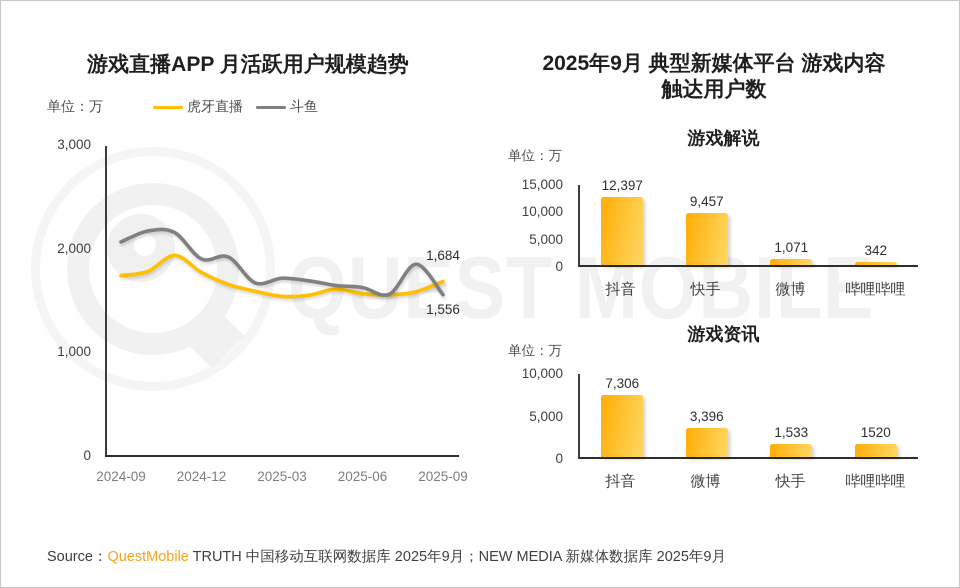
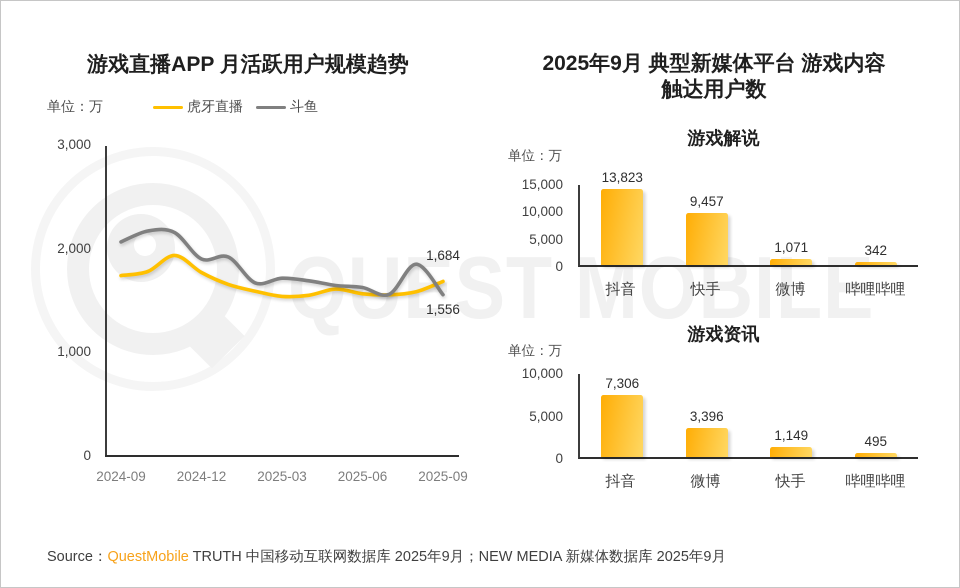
游戏解说/抖音: 12,397 -> 13,823
游戏资讯/快手: 1,533 -> 1,149
游戏资讯/哔哩哔哩: 1520 -> 495
